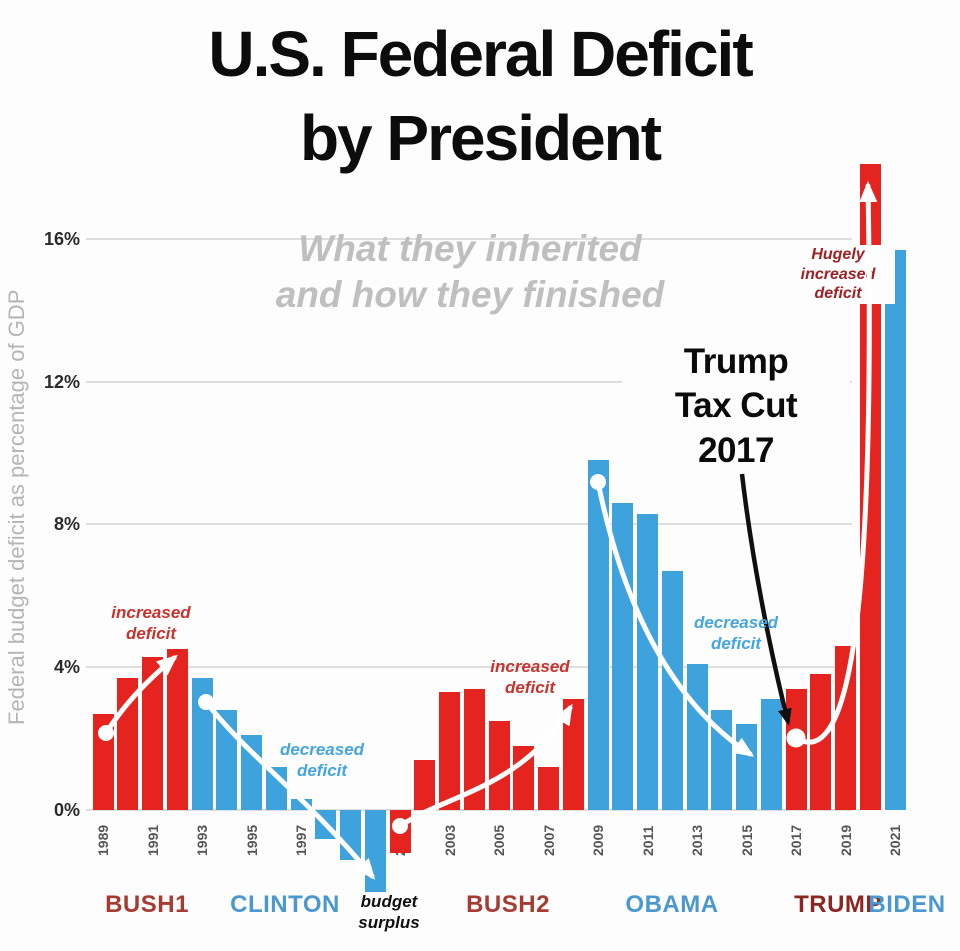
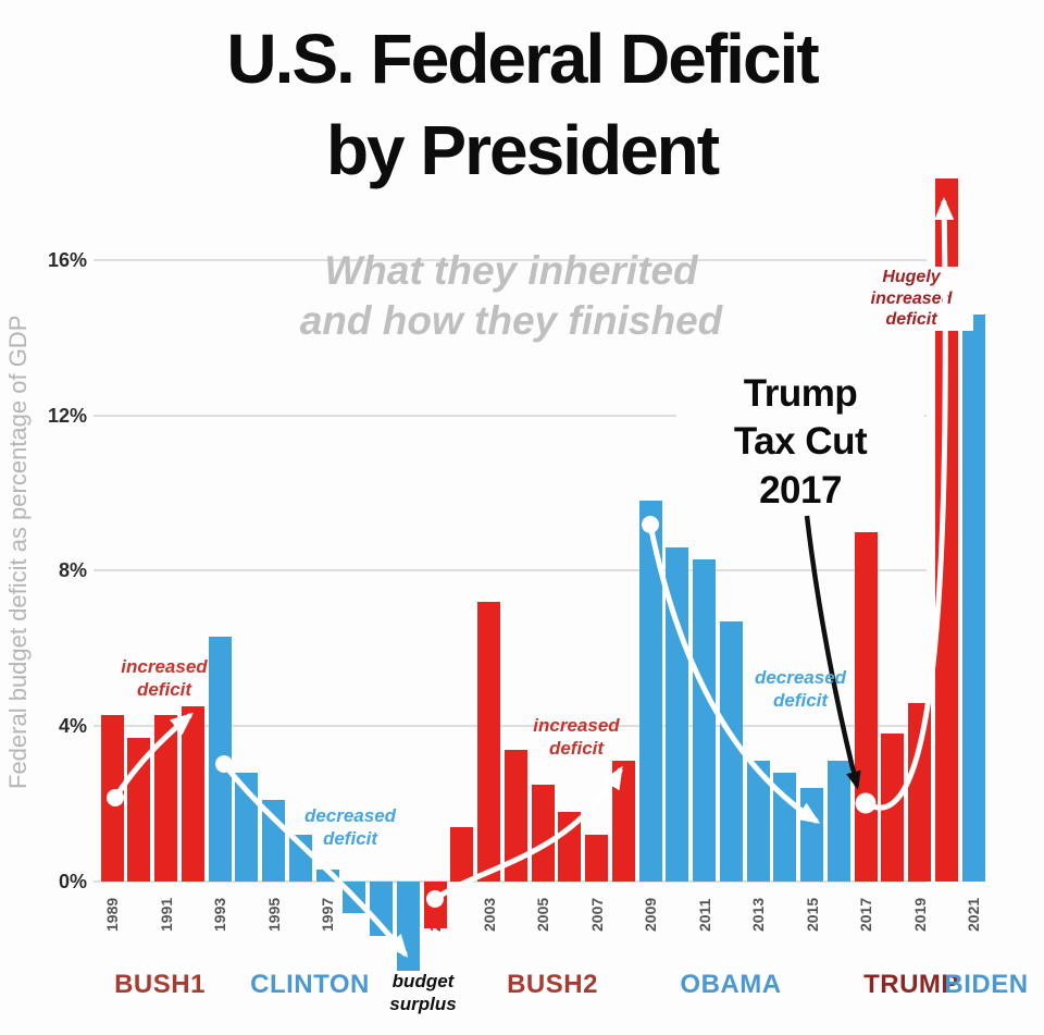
1989: 2.7% -> 4.3%
1993: 3.7% -> 6.3%
2003: 3.3% -> 7.2%
2013: 4.1% -> 3.1%
2017: 3.4% -> 9.0%
2021: 15.7% -> 14.6%
